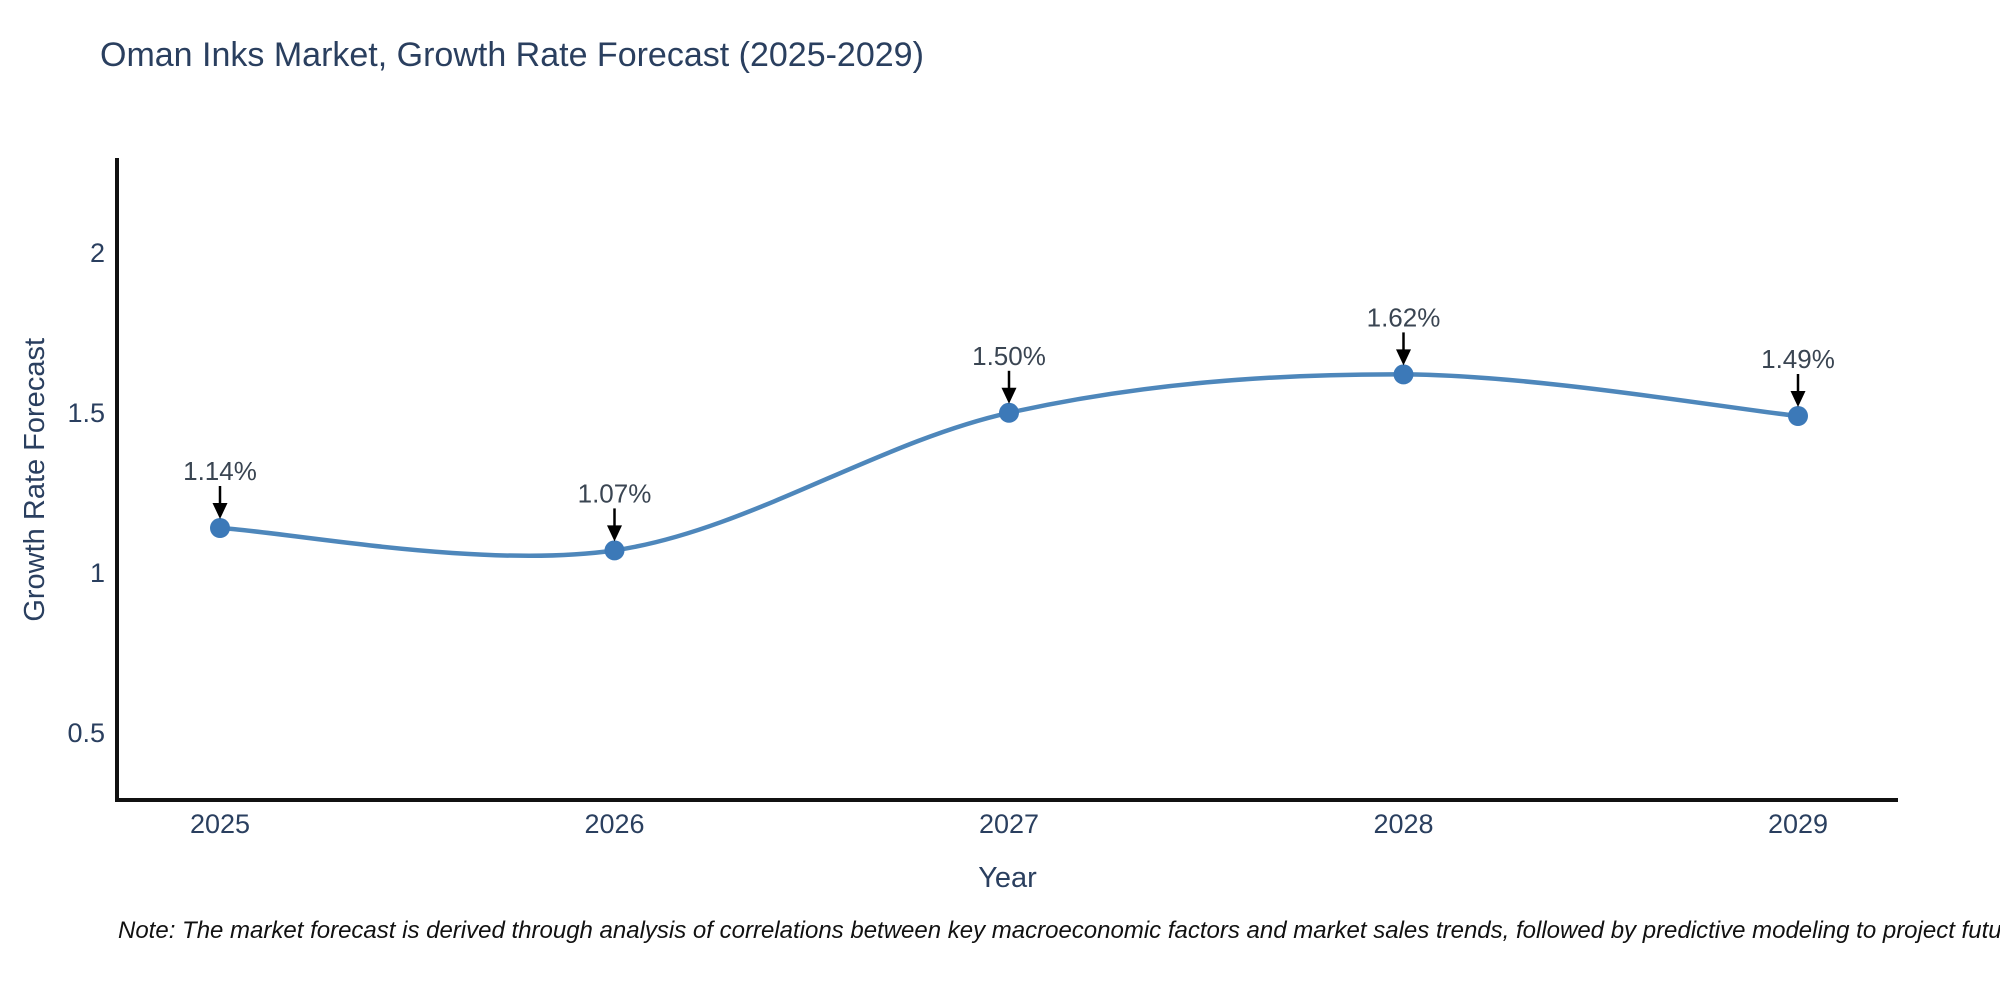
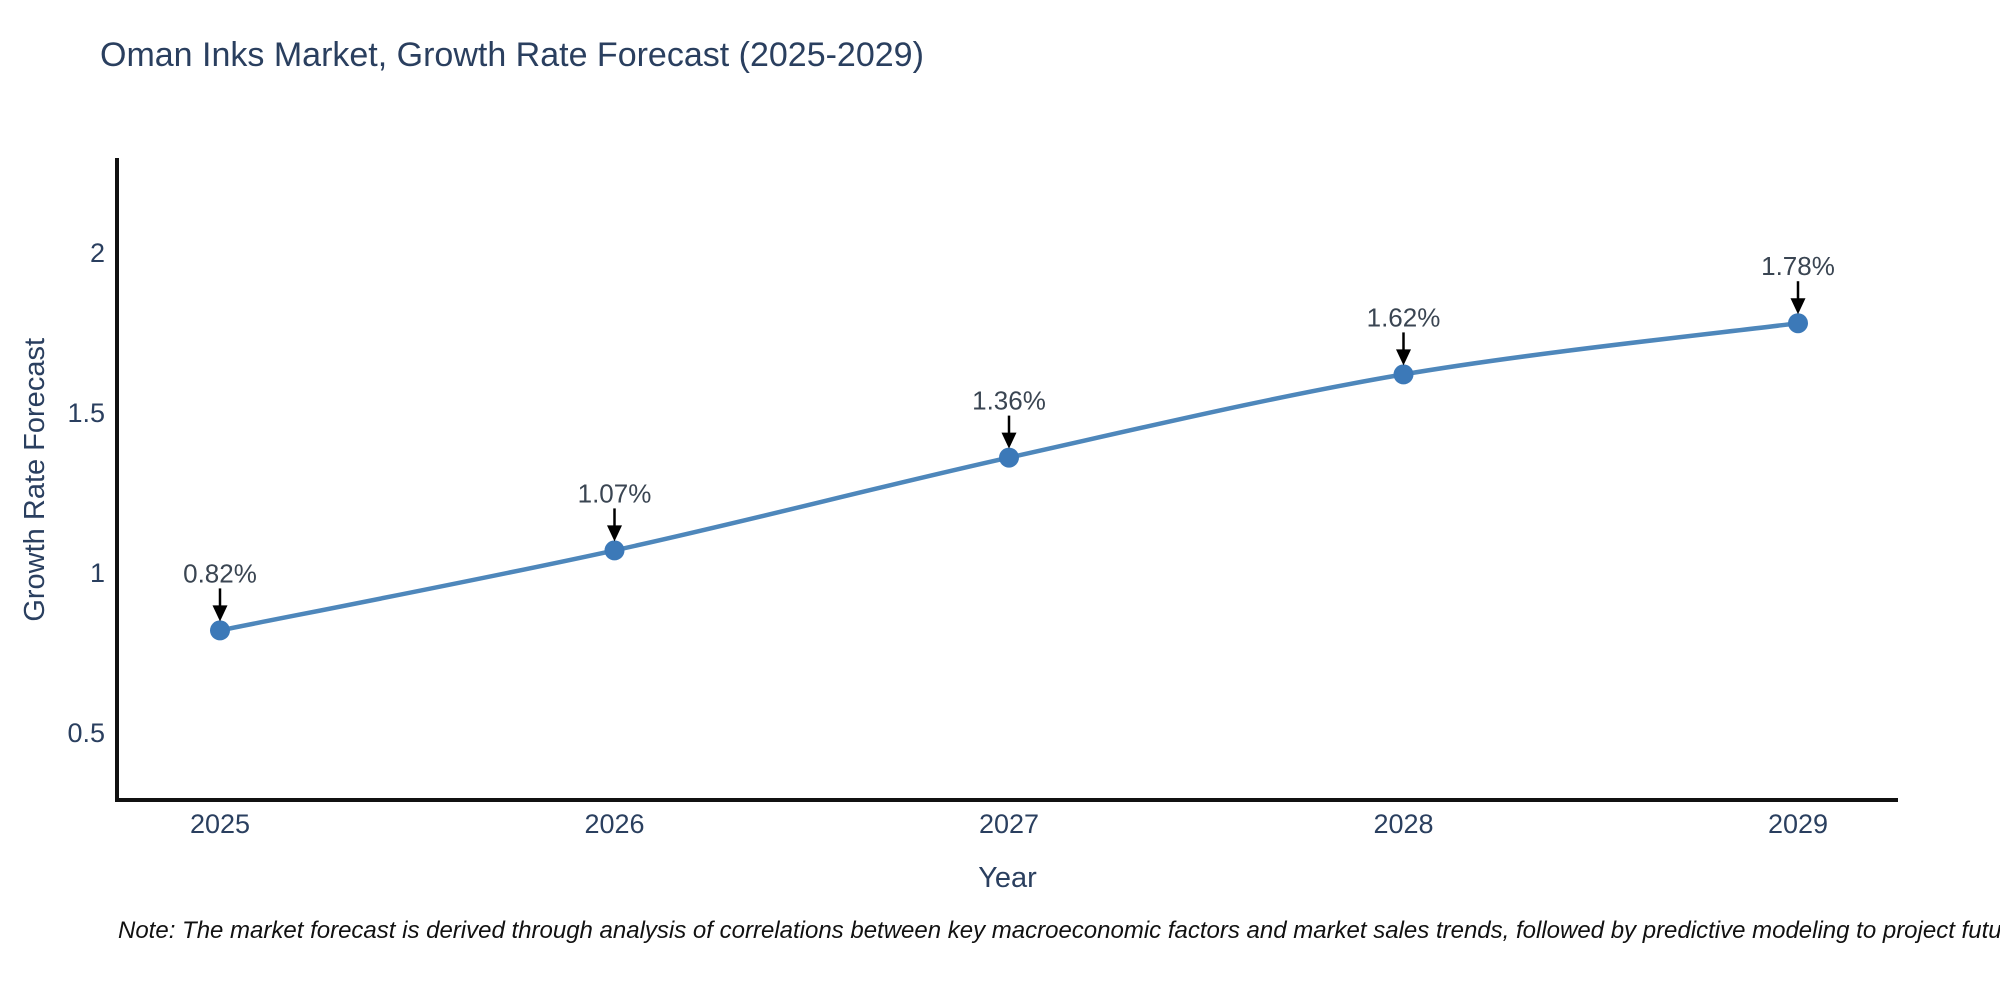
2025: 1.14% -> 0.82%
2027: 1.50% -> 1.36%
2029: 1.49% -> 1.78%
